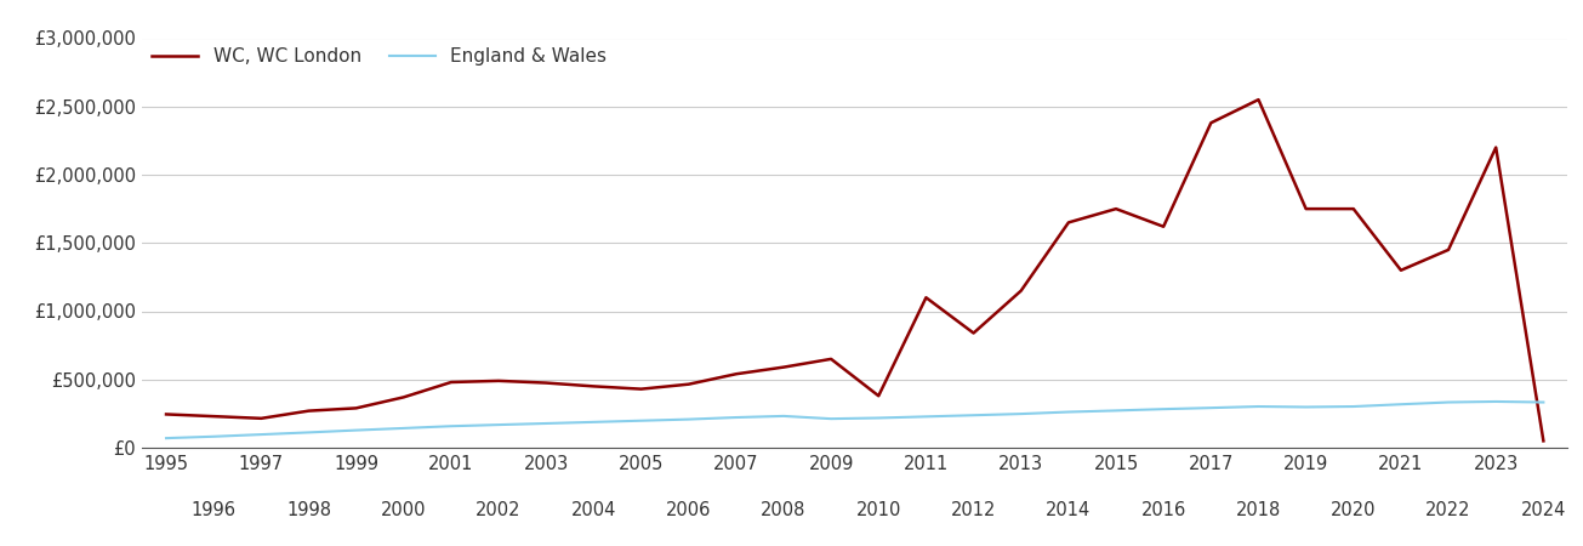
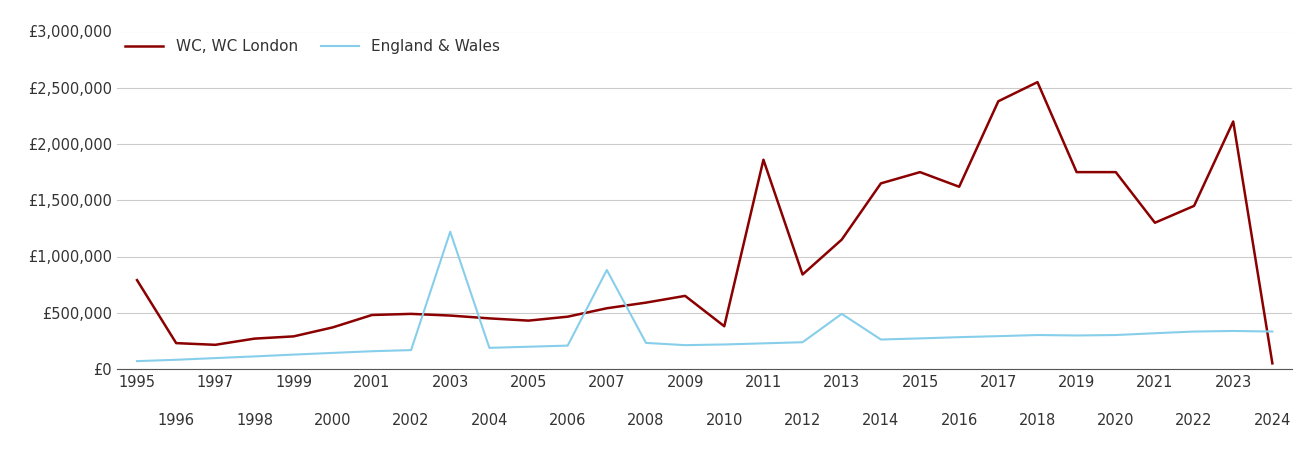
WC, WC London/1995: £240,000 -> £790,000
England & Wales/2003: £180,000 -> £1,220,000
England & Wales/2007: £220,000 -> £880,000
WC, WC London/2011: £1,100,000 -> £1,860,000
England & Wales/2013: £250,000 -> £490,000
